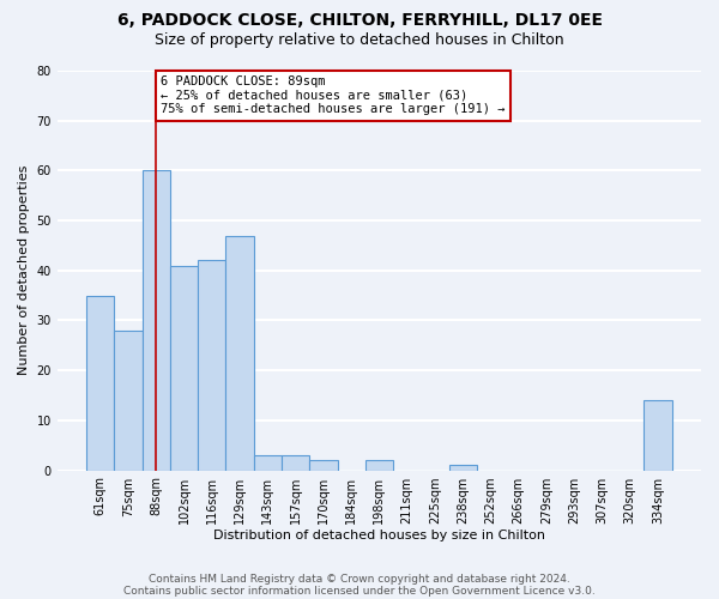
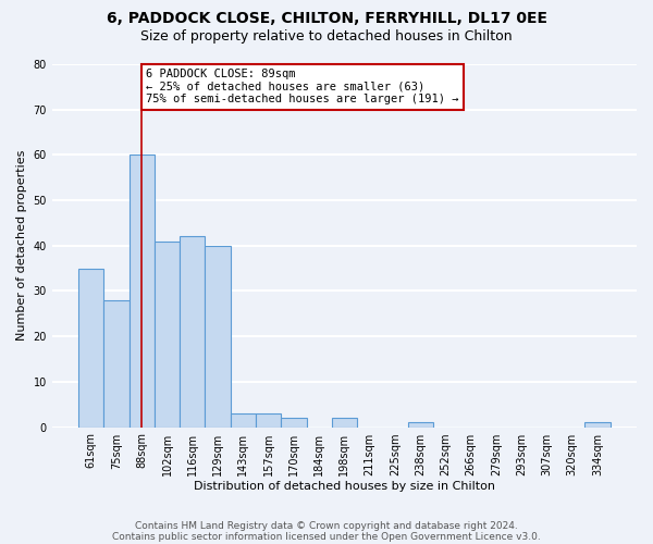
129sqm: 47 -> 40
334sqm: 14 -> 1
